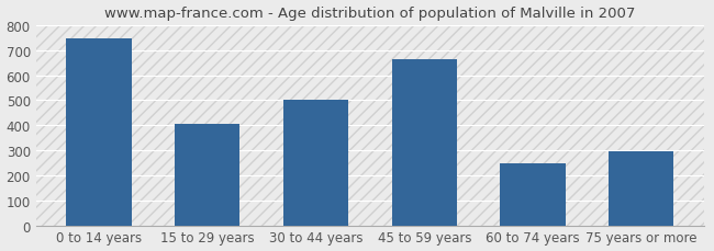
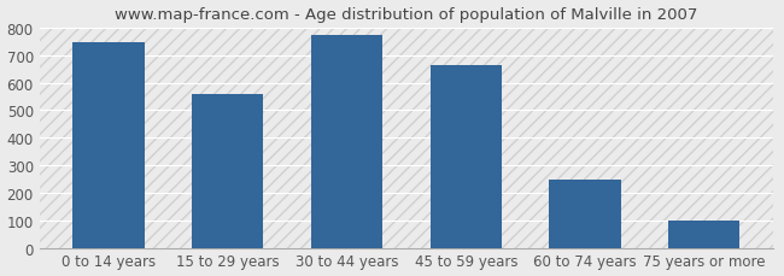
15 to 29 years: 405 -> 557
30 to 44 years: 500 -> 773
75 years or more: 295 -> 99
